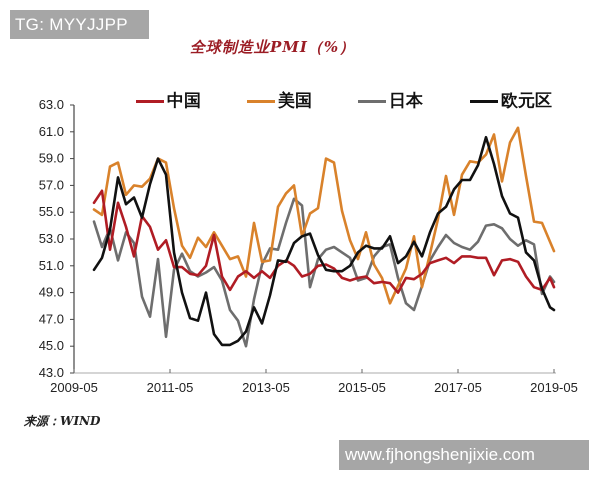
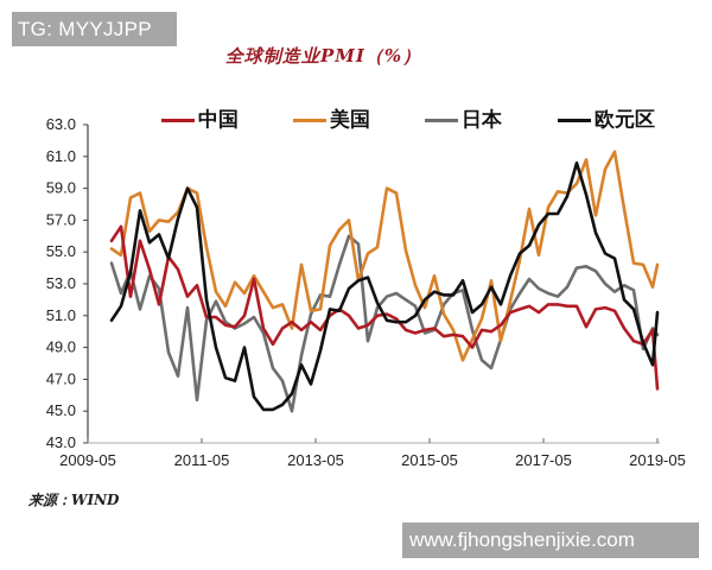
中国/2019-05: 49.4 -> 46.4
美国/2019-05: 52.1 -> 54.2
欧元区/2019-05: 47.7 -> 51.2
